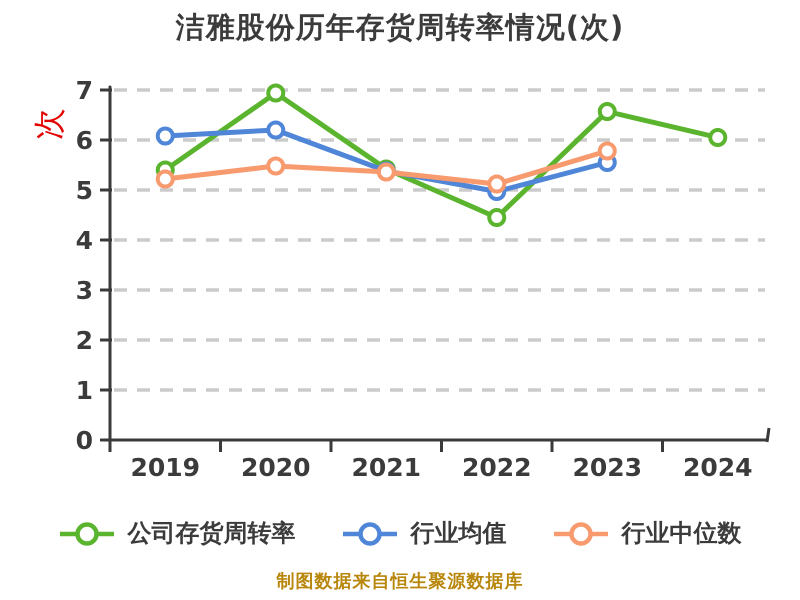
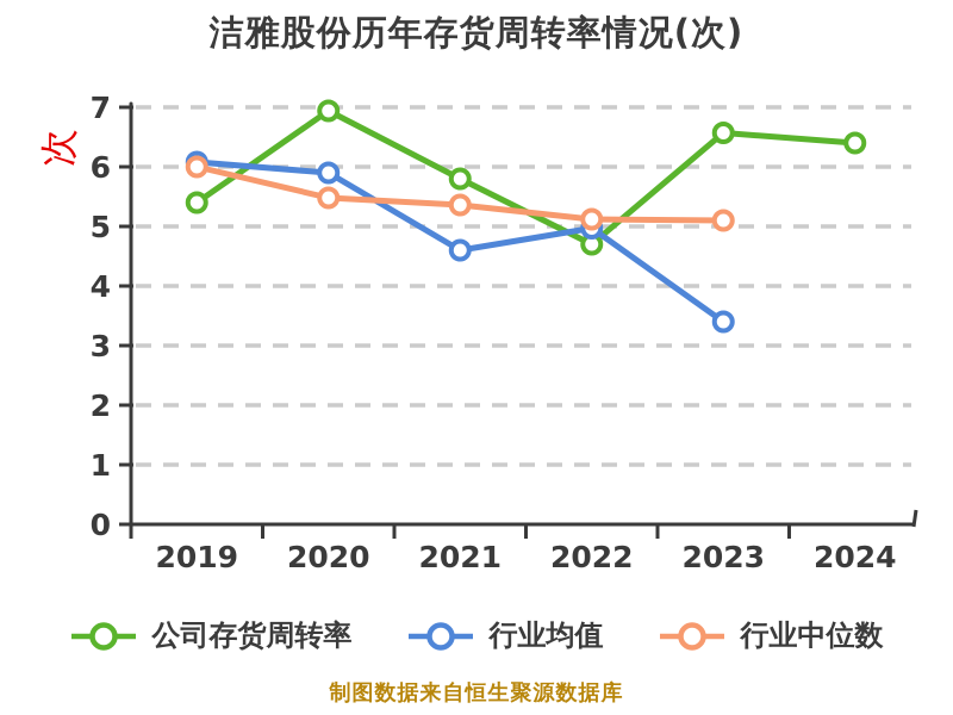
行业中位数/2019: 5.2 -> 6.0
行业均值/2020: 6.2 -> 5.9
公司存货周转率/2021: 5.4 -> 5.8
行业均值/2021: 5.4 -> 4.6
公司存货周转率/2022: 4.5 -> 4.7
行业均值/2023: 5.5 -> 3.4
行业中位数/2023: 5.8 -> 5.1
公司存货周转率/2024: 6.0 -> 6.4
